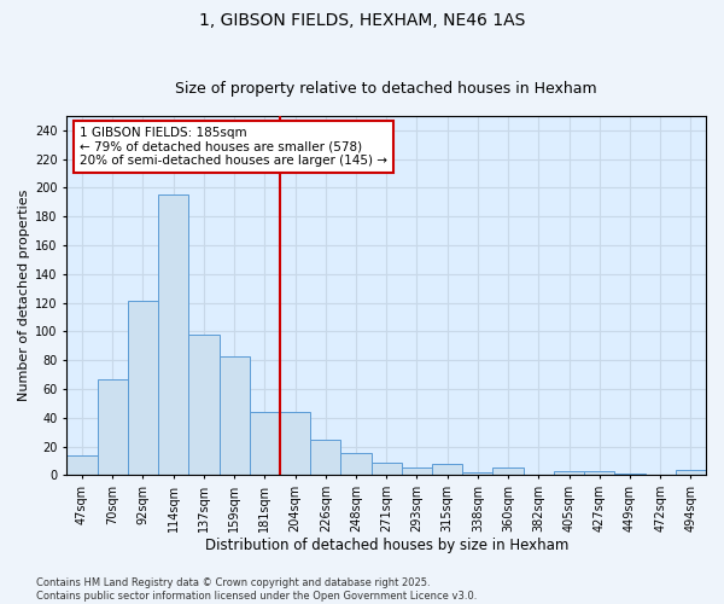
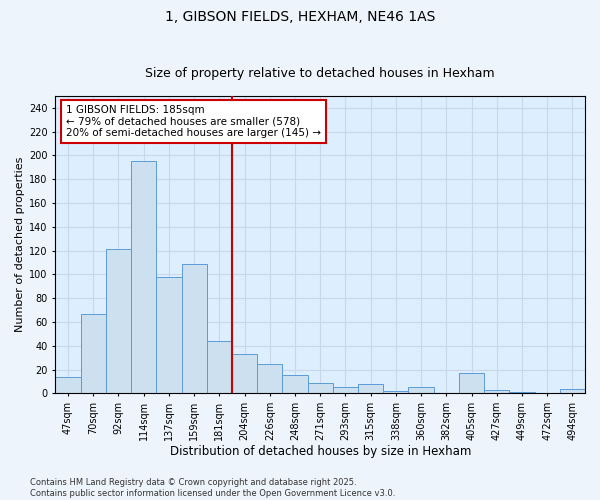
159sqm: 83 -> 109
204sqm: 44 -> 33
405sqm: 3 -> 17
